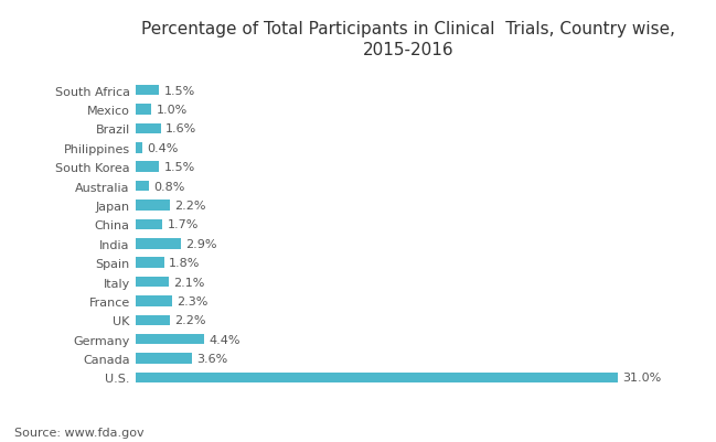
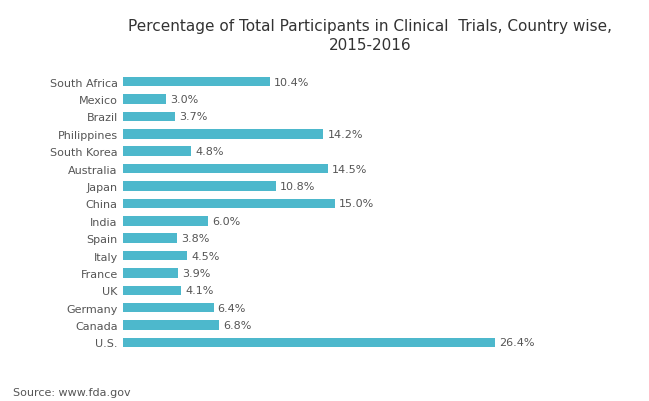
South Africa: 1.5% -> 10.4%
Mexico: 1.0% -> 3.0%
Brazil: 1.6% -> 3.7%
Philippines: 0.4% -> 14.2%
South Korea: 1.5% -> 4.8%
Australia: 0.8% -> 14.5%
Japan: 2.2% -> 10.8%
China: 1.7% -> 15.0%
India: 2.9% -> 6.0%
Spain: 1.8% -> 3.8%
Italy: 2.1% -> 4.5%
France: 2.3% -> 3.9%
UK: 2.2% -> 4.1%
Germany: 4.4% -> 6.4%
Canada: 3.6% -> 6.8%
U.S.: 31.0% -> 26.4%
